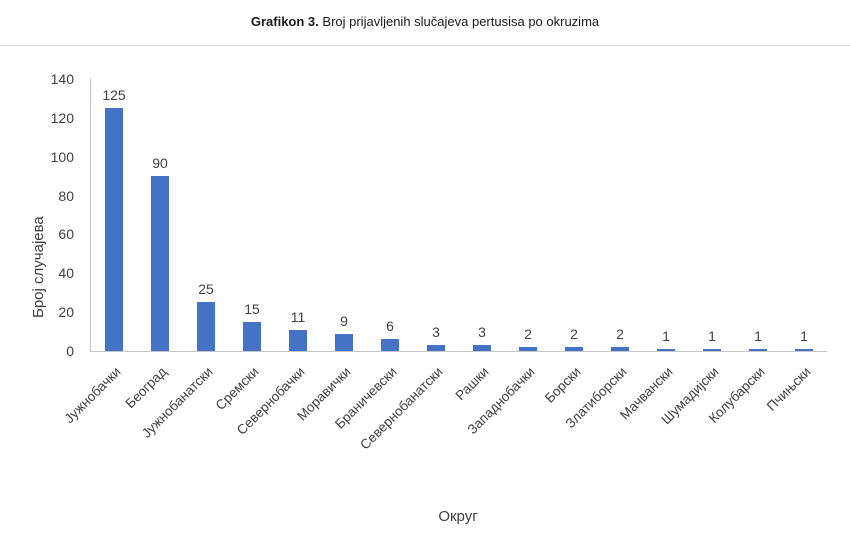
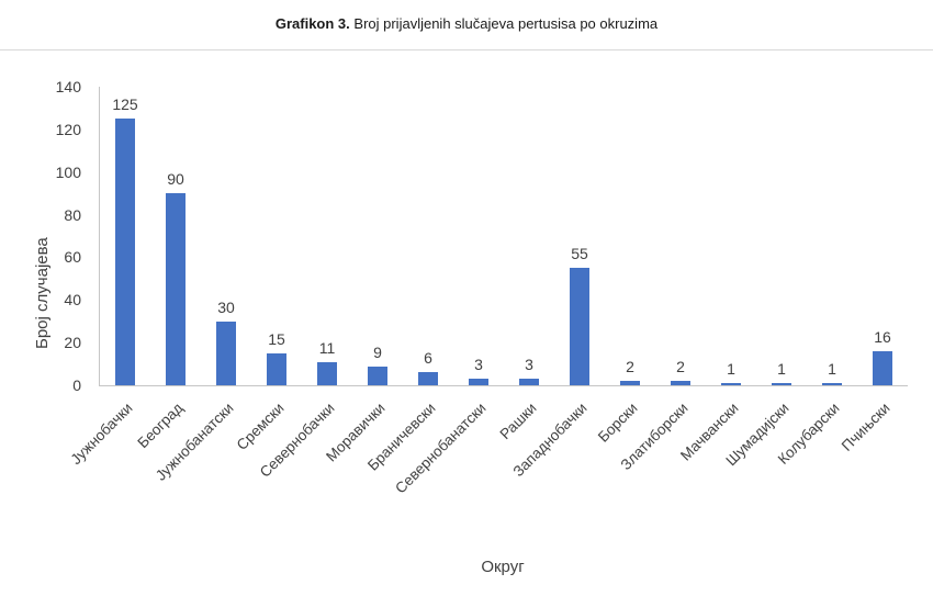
Јужнобанатски: 25 -> 30
Западнобачки: 2 -> 55
Пчињски: 1 -> 16
